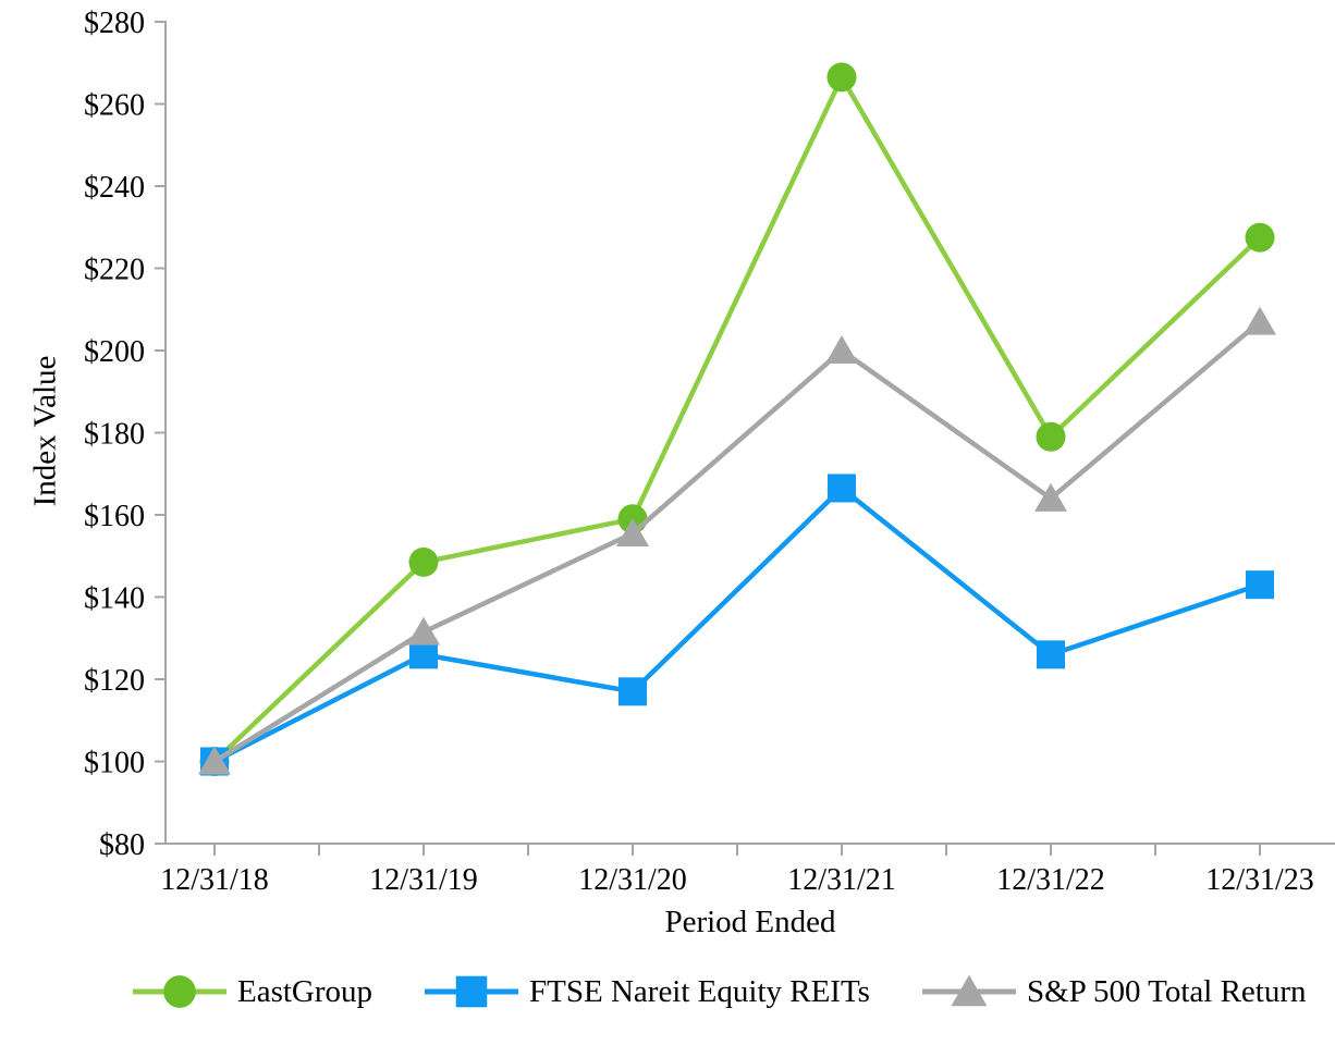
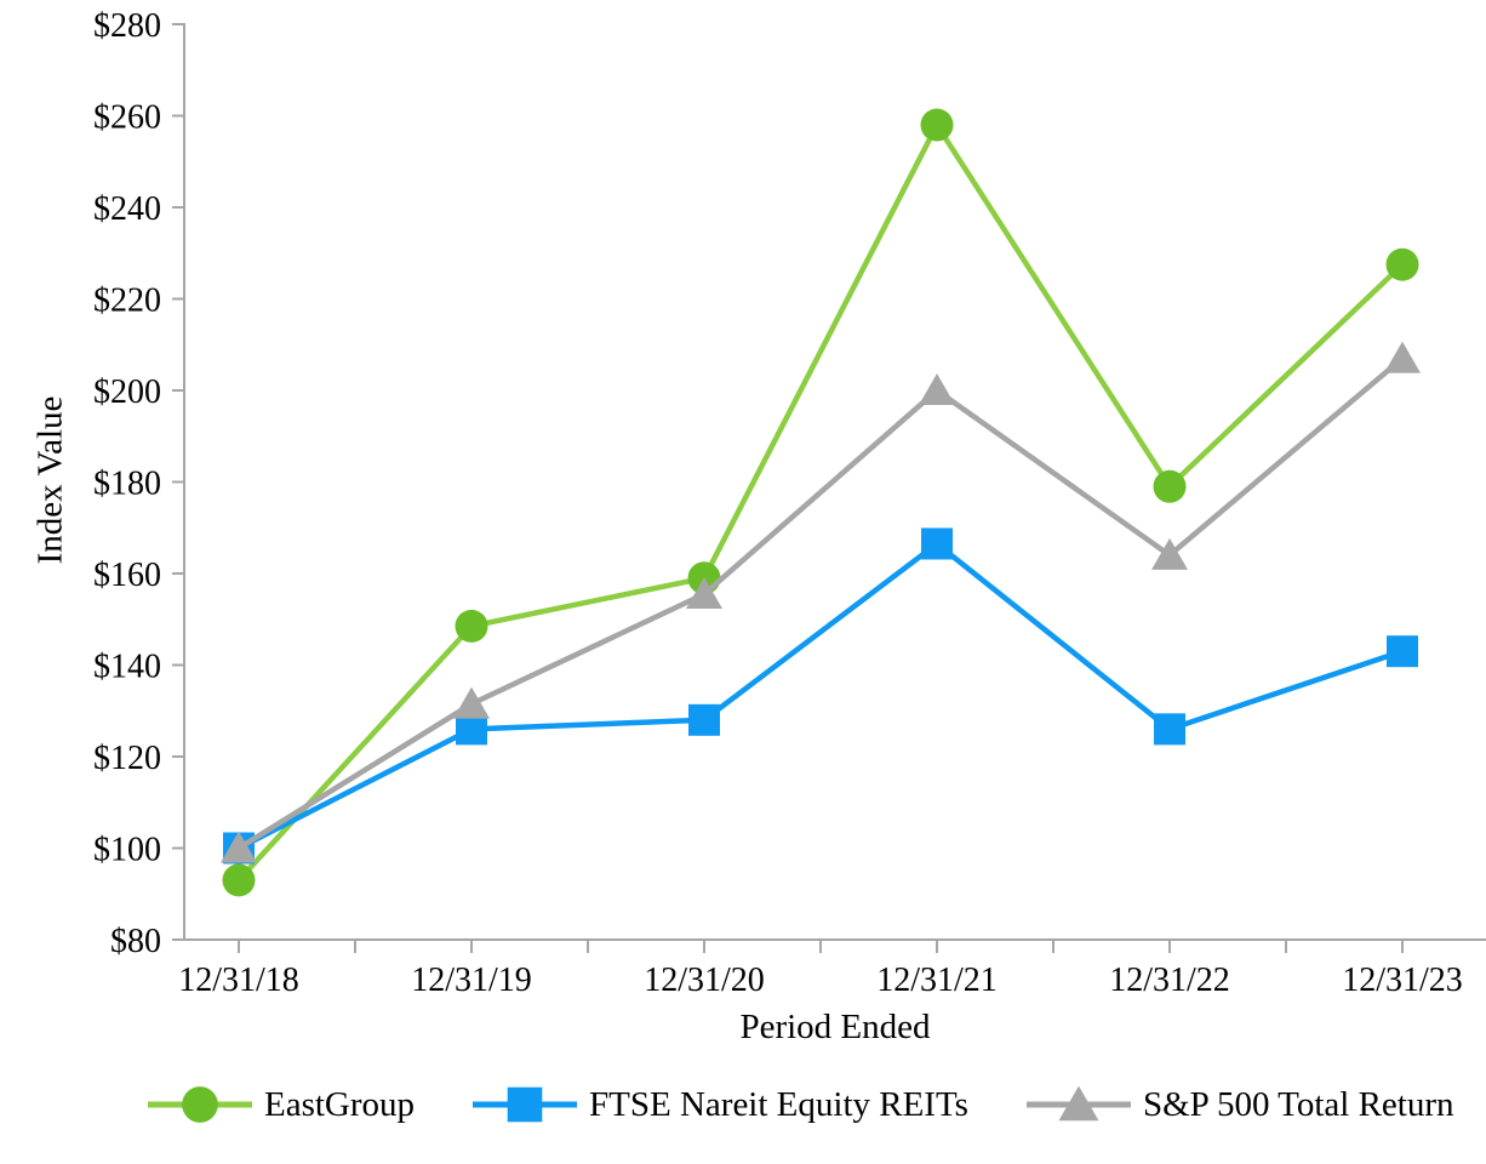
EastGroup/12/31/18: $100 -> $93
FTSE Nareit Equity REITs/12/31/20: $117 -> $128
EastGroup/12/31/21: $266 -> $258
